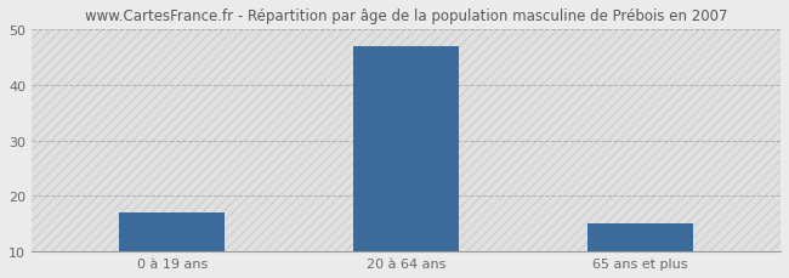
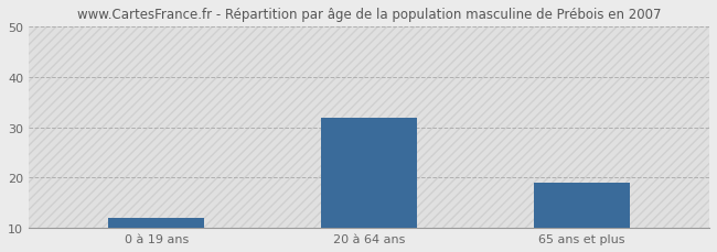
0 à 19 ans: 17 -> 12
20 à 64 ans: 47 -> 32
65 ans et plus: 15 -> 19
